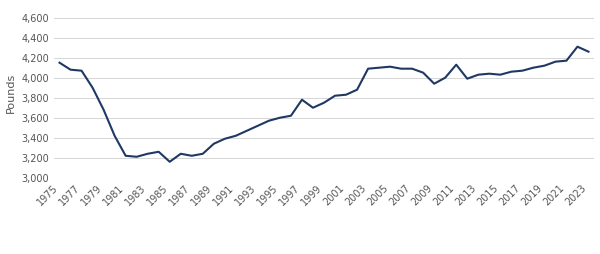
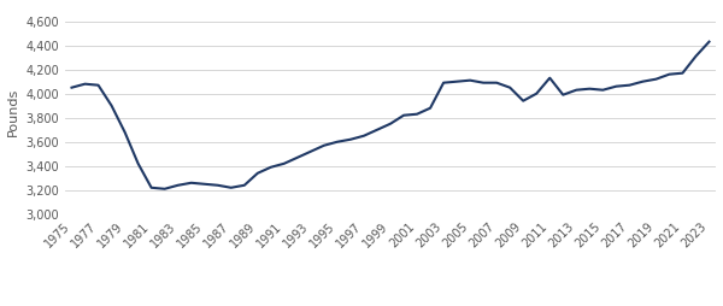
1975: 4,150 -> 4,050
1985: 3,160 -> 3,250
1997: 3,780 -> 3,650
2023: 4,260 -> 4,430
